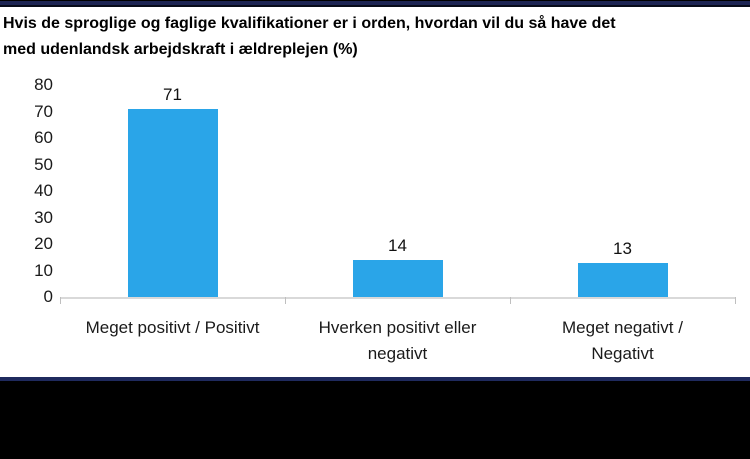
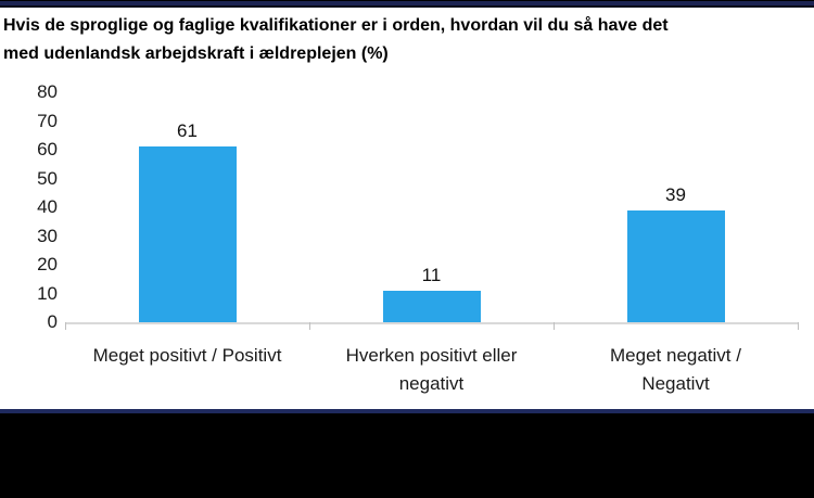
Meget positivt / Positivt: 71 -> 61
Hverken positivt eller negativt: 14 -> 11
Meget negativt / Negativt: 13 -> 39
